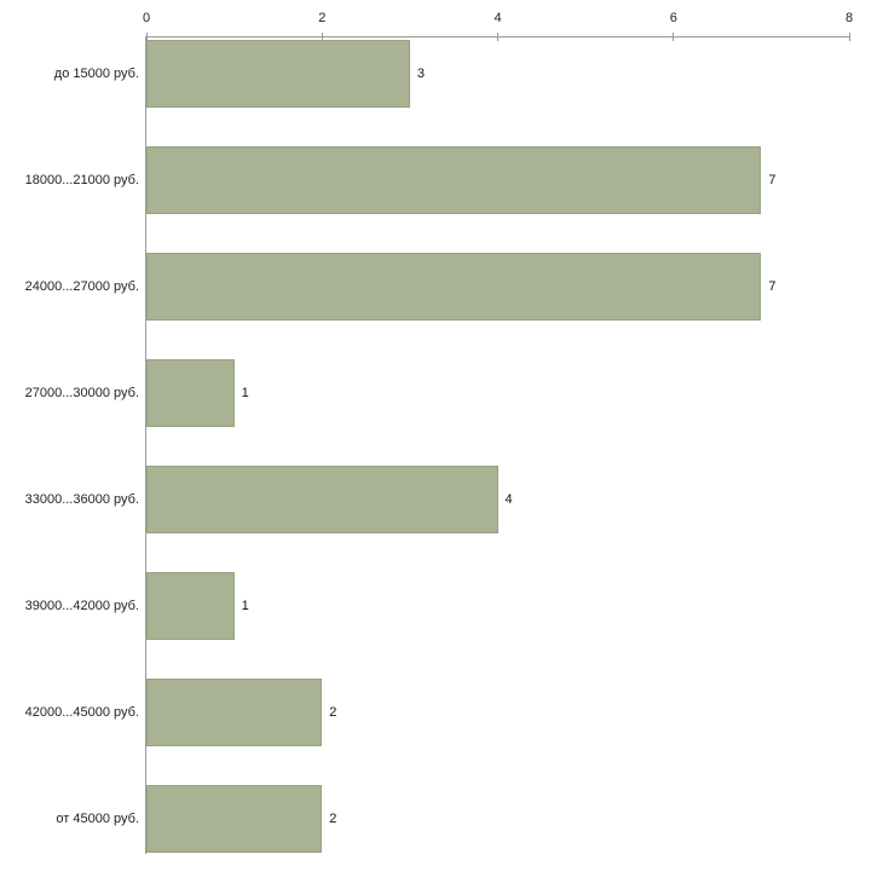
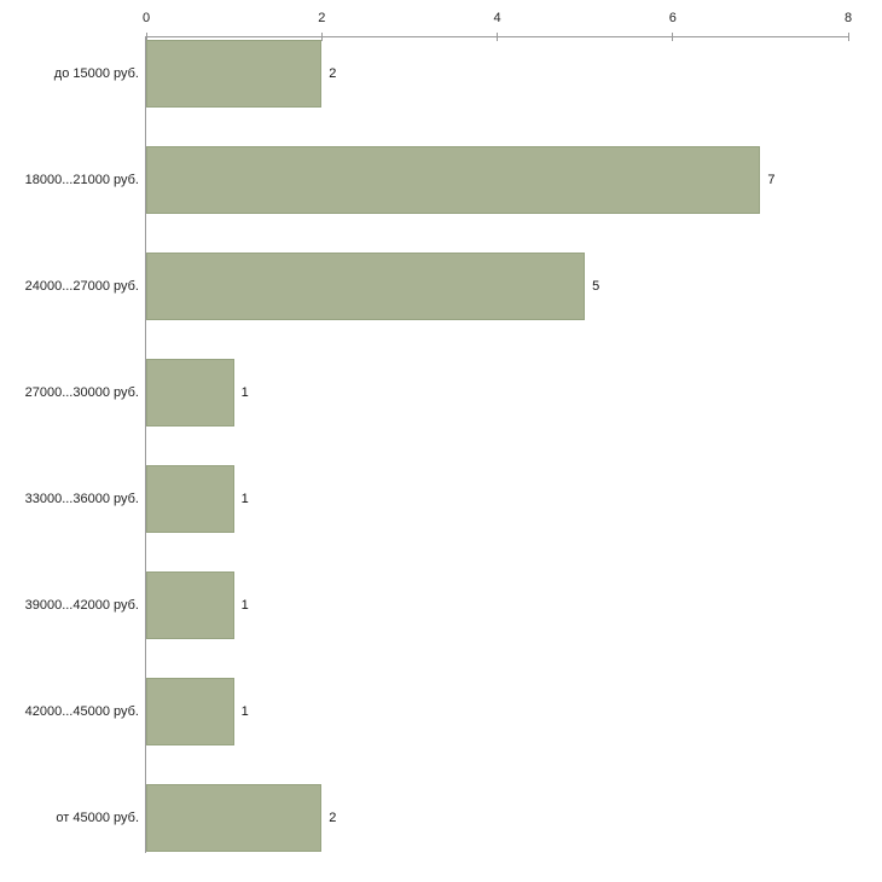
до 15000 руб.: 3 -> 2
24000...27000 руб.: 7 -> 5
33000...36000 руб.: 4 -> 1
42000...45000 руб.: 2 -> 1
